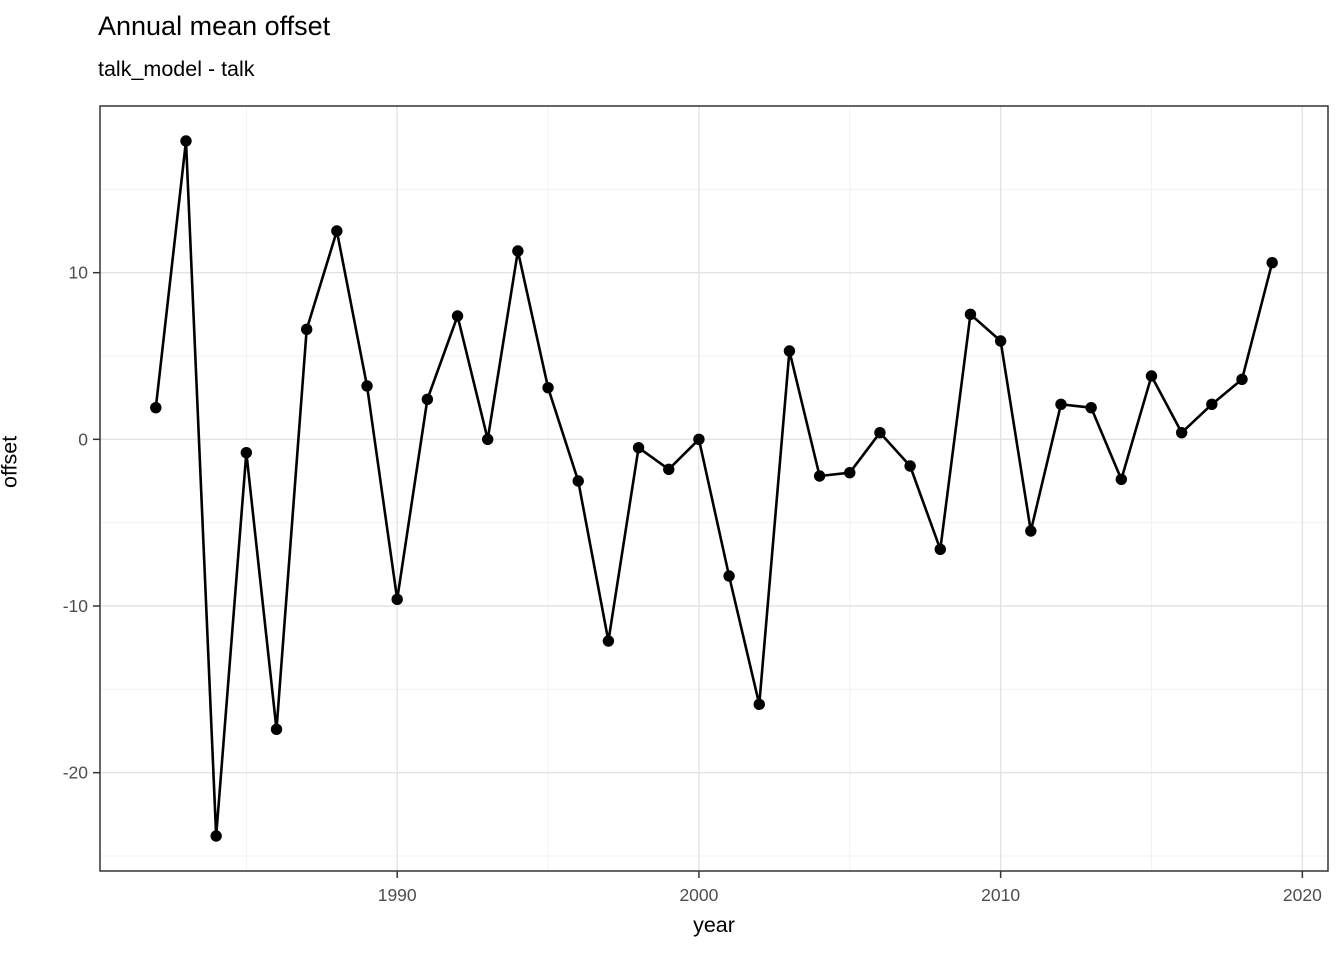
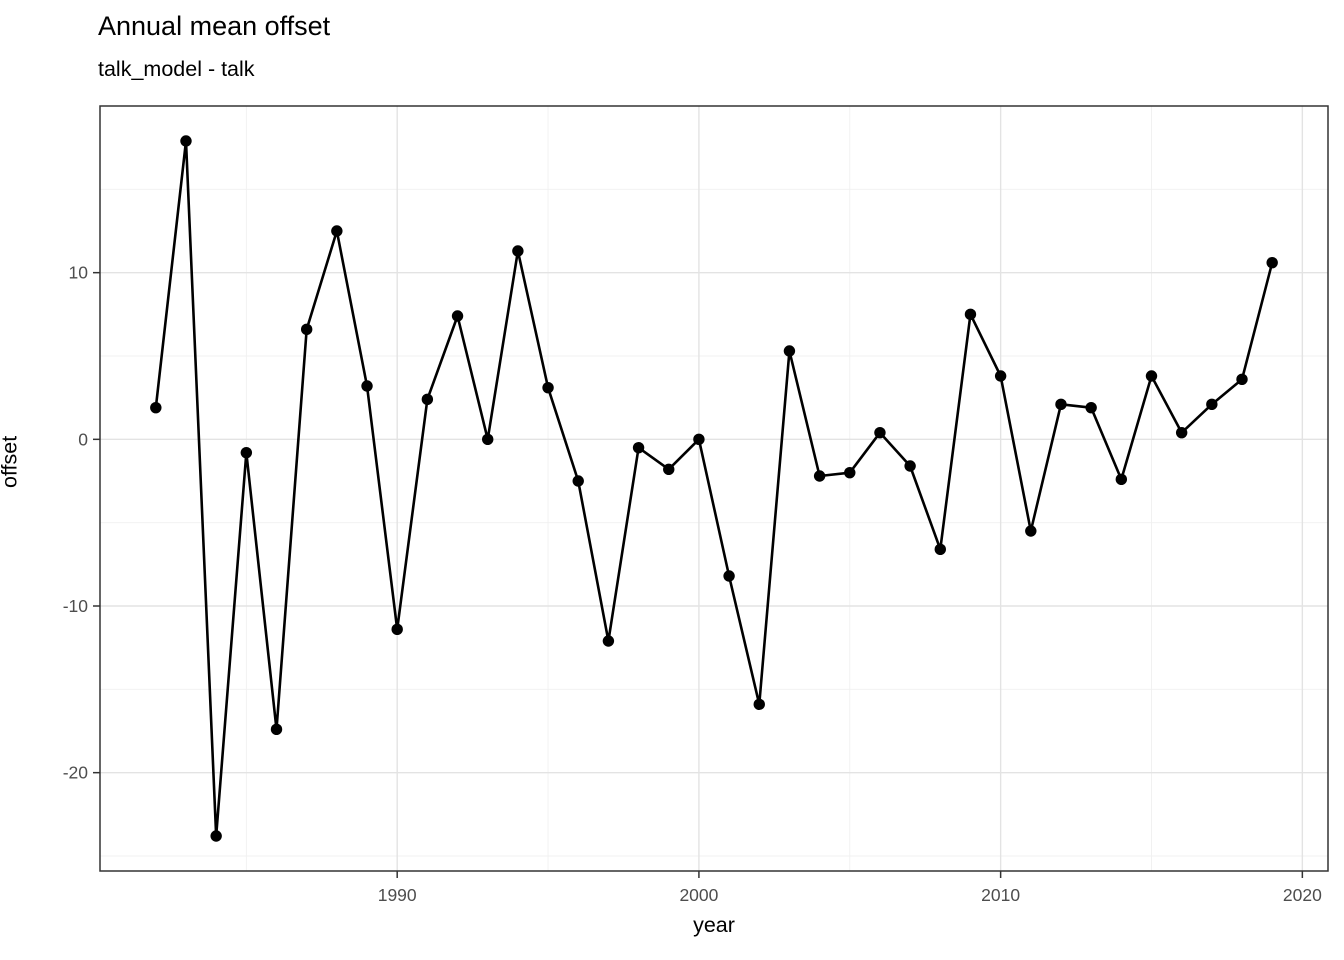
1990: -9.6 -> -11.4
2010: 5.9 -> 3.8
